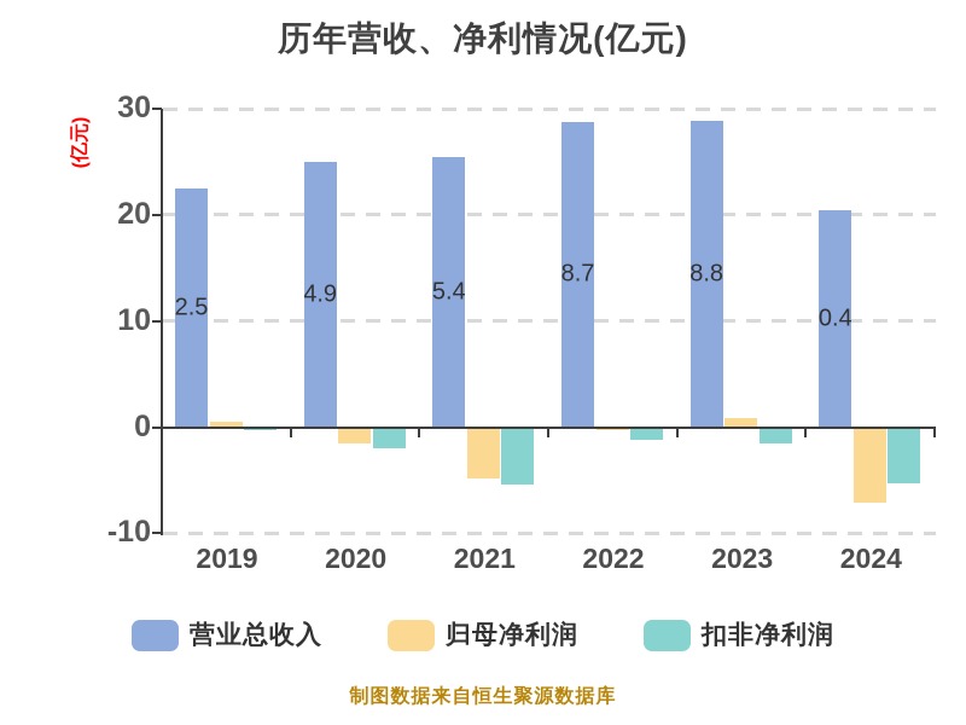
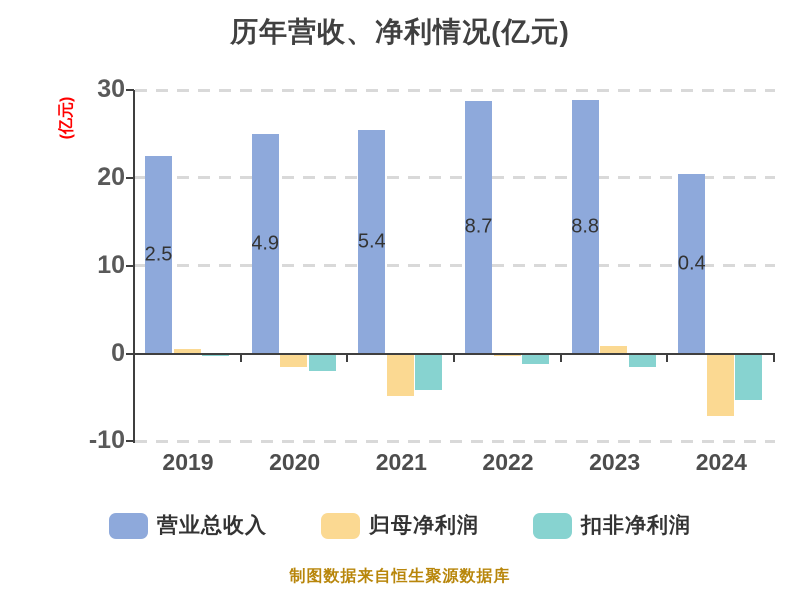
扣非净利润/2021: -5 -> -4
